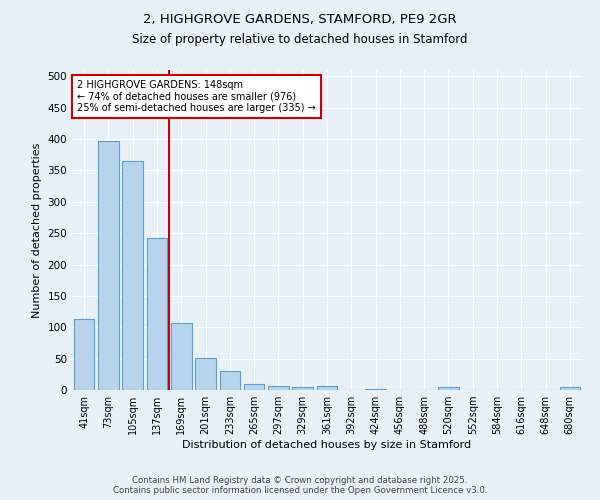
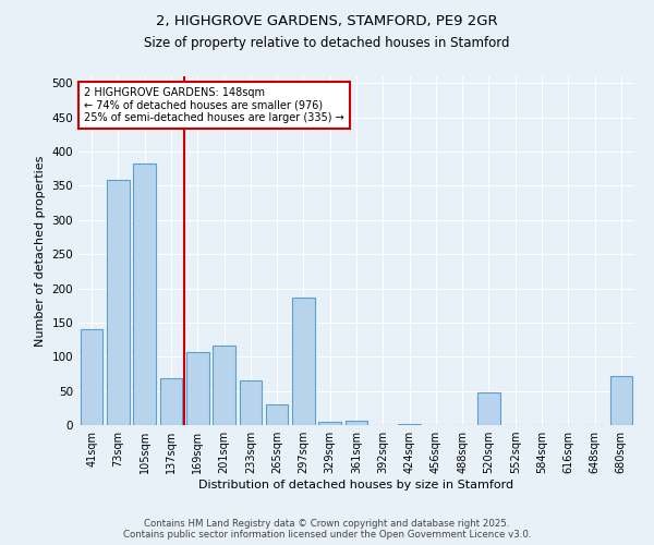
41sqm: 113 -> 140
73sqm: 397 -> 358
105sqm: 365 -> 382
137sqm: 243 -> 68
201sqm: 51 -> 116
233sqm: 30 -> 66
265sqm: 10 -> 30
297sqm: 6 -> 186
520sqm: 4 -> 48
680sqm: 4 -> 72
